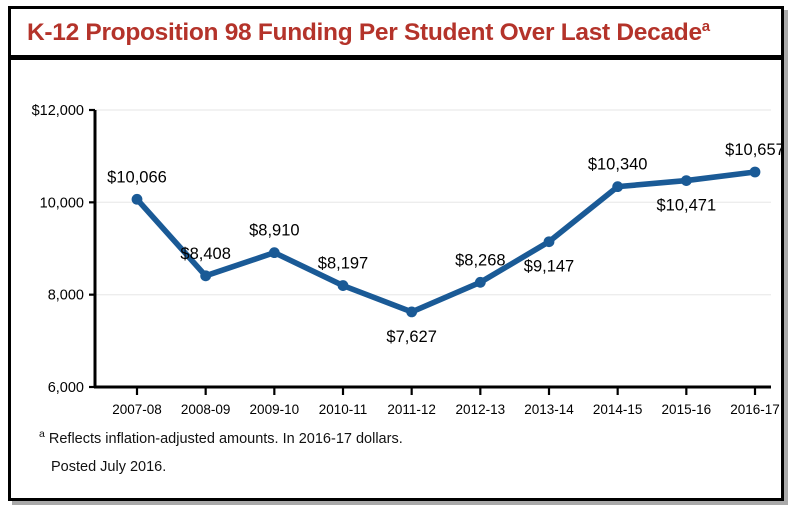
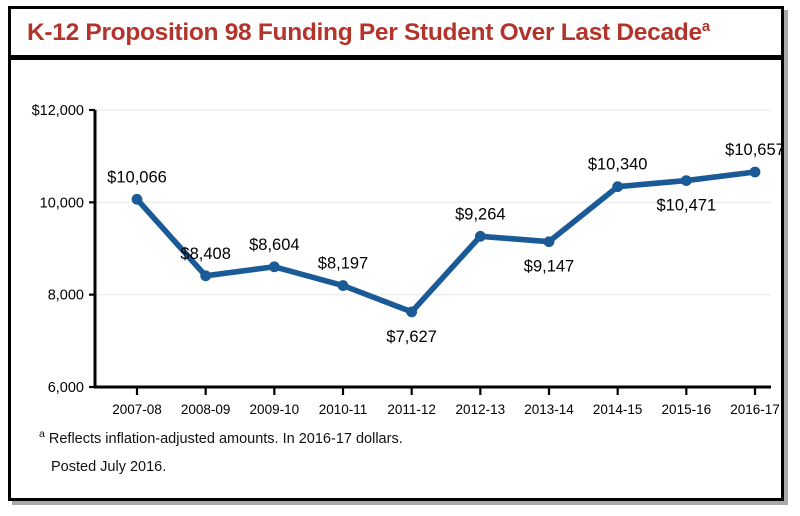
2009-10: $8,910 -> $8,604
2012-13: $8,268 -> $9,264
